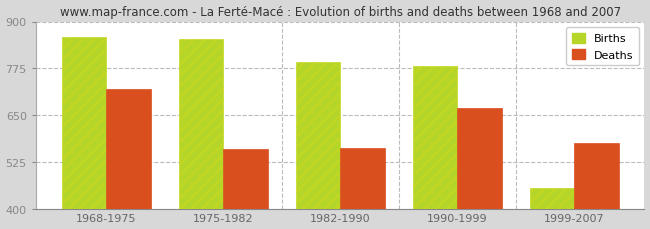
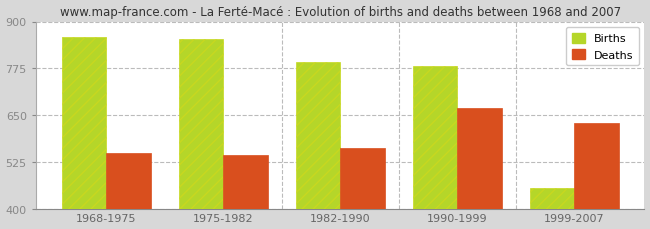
Deaths/1968-1975: 720 -> 548
Deaths/1975-1982: 560 -> 542
Deaths/1999-2007: 575 -> 628
